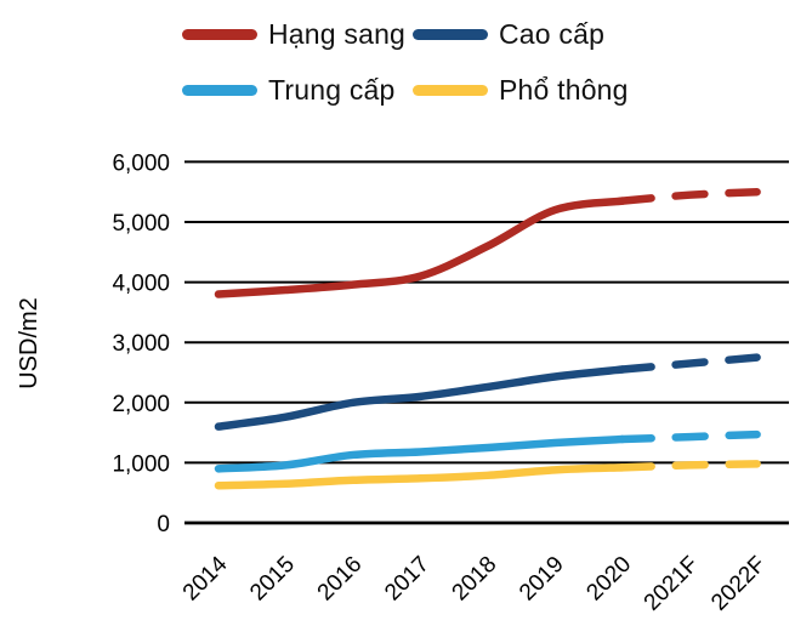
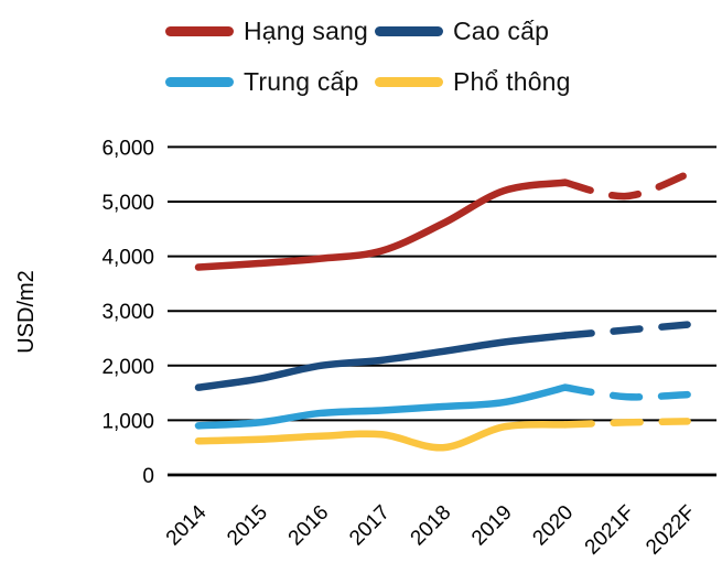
Phổ thông/2018: 800 -> 500
Trung cấp/2020: 1400 -> 1600
Hạng sang/2021F: 5400 -> 5100
